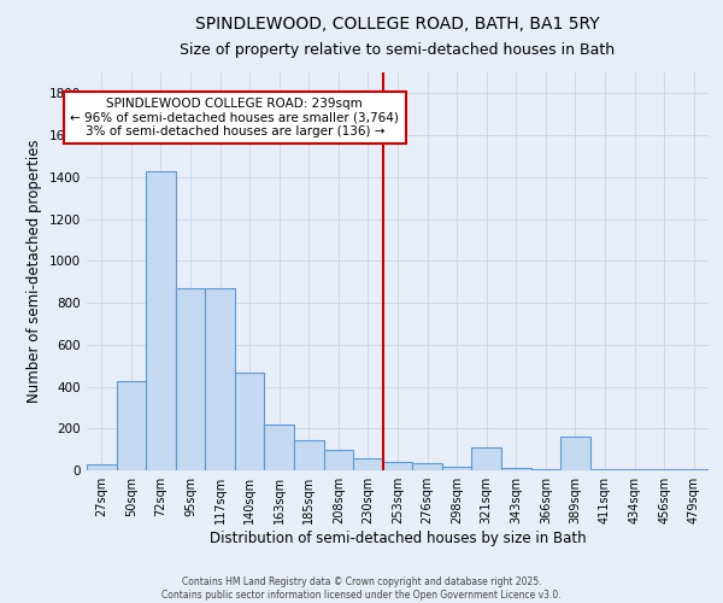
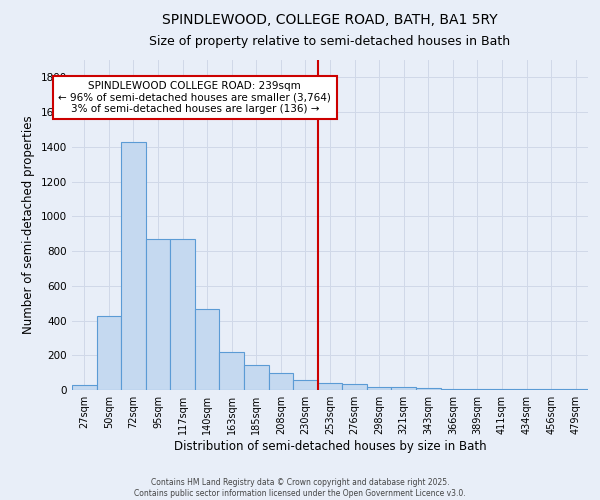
321sqm: 110 -> 20
389sqm: 160 -> 10
